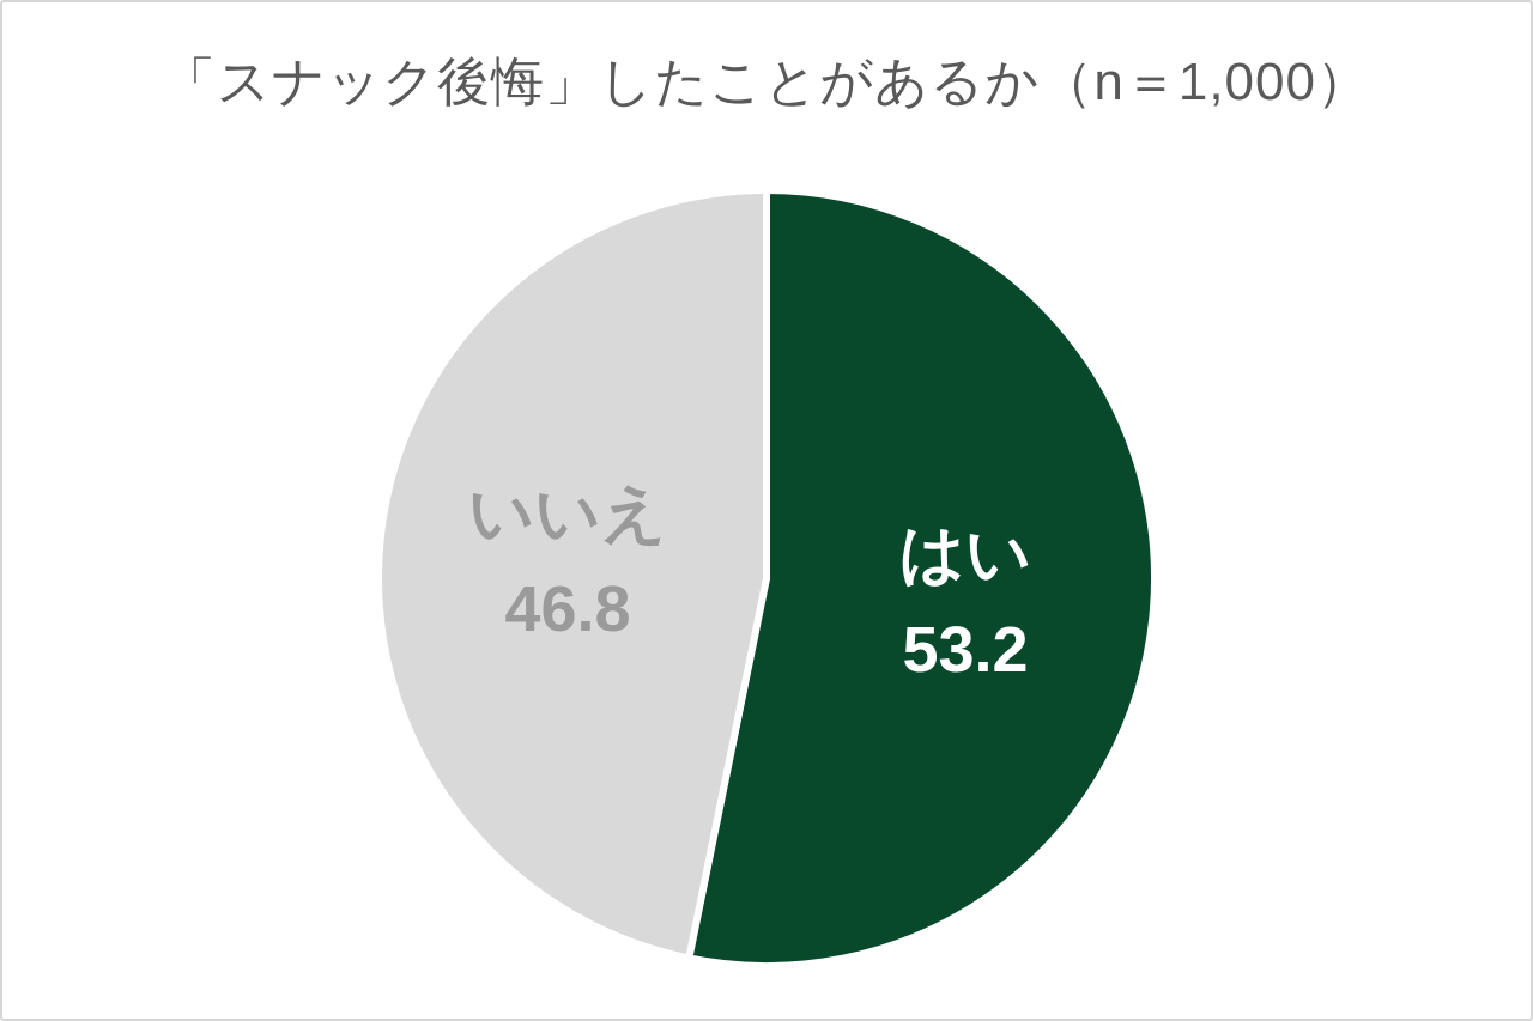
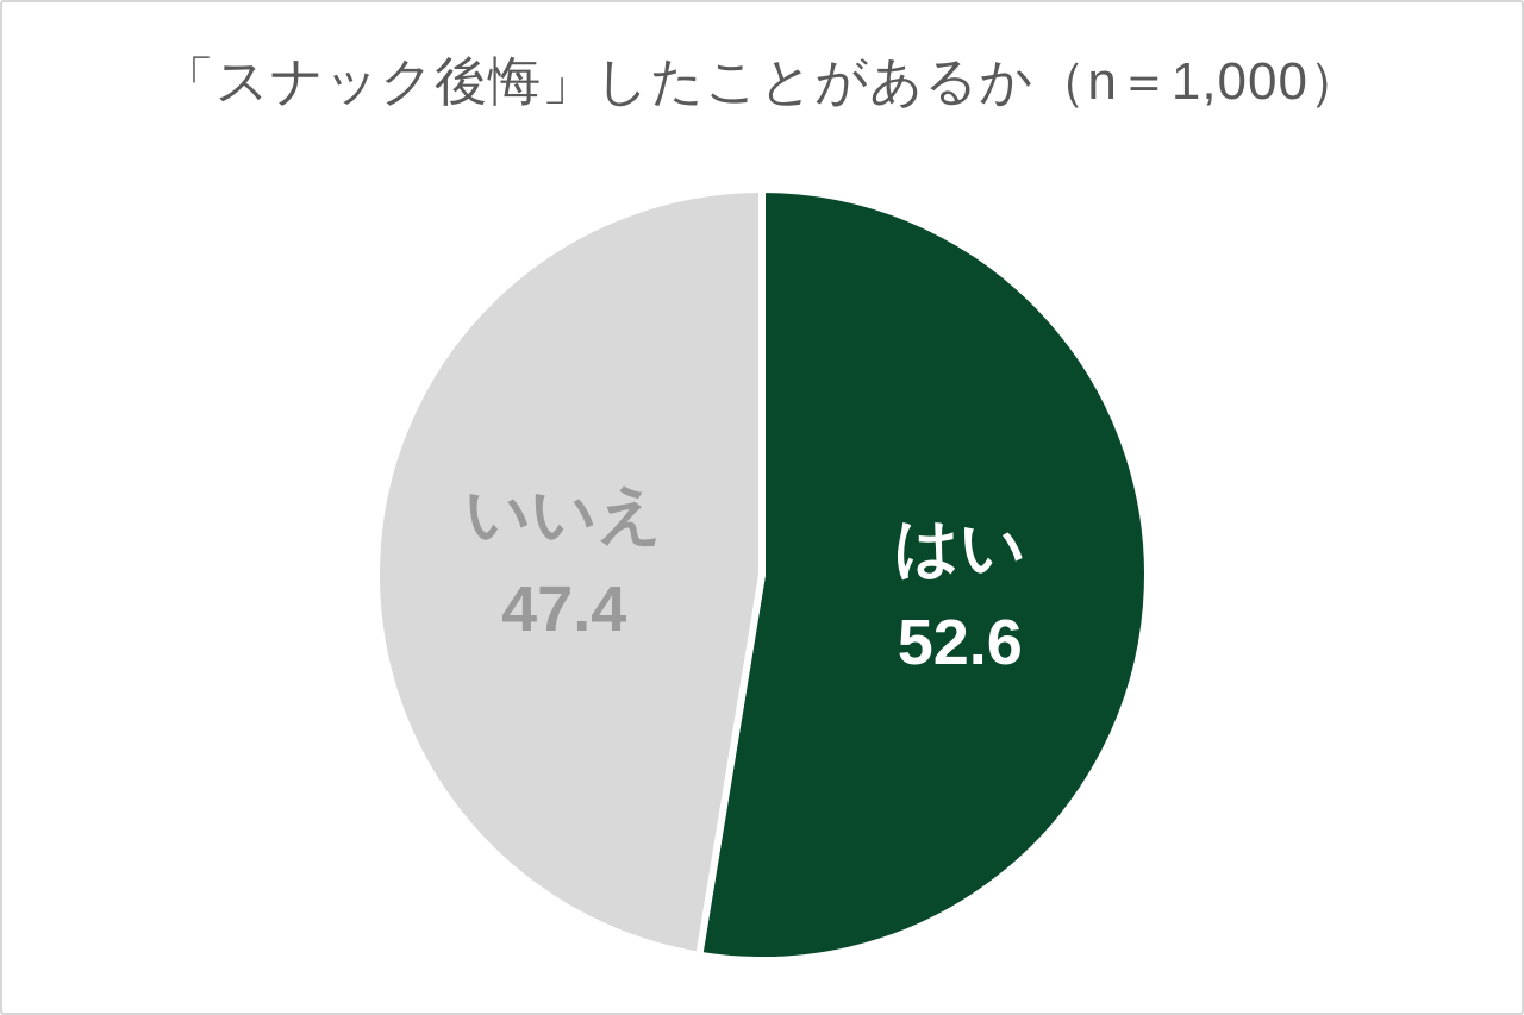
はい: 53.2 -> 52.6
いいえ: 46.8 -> 47.4
